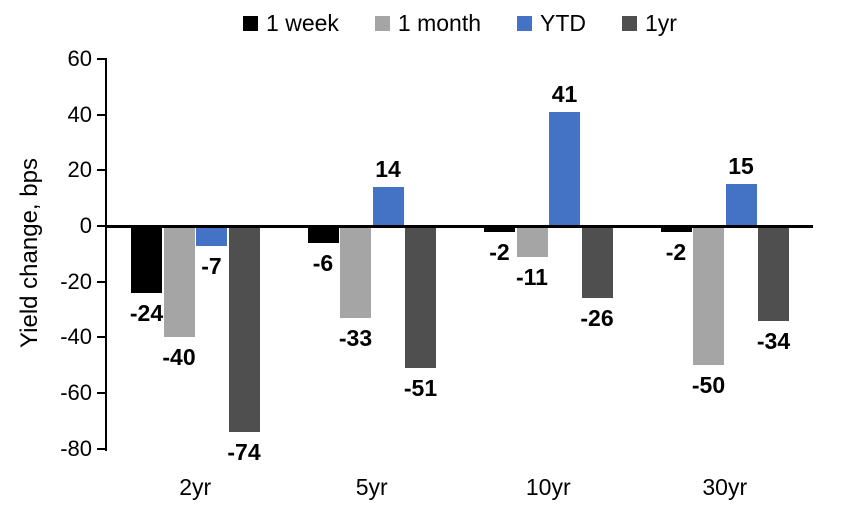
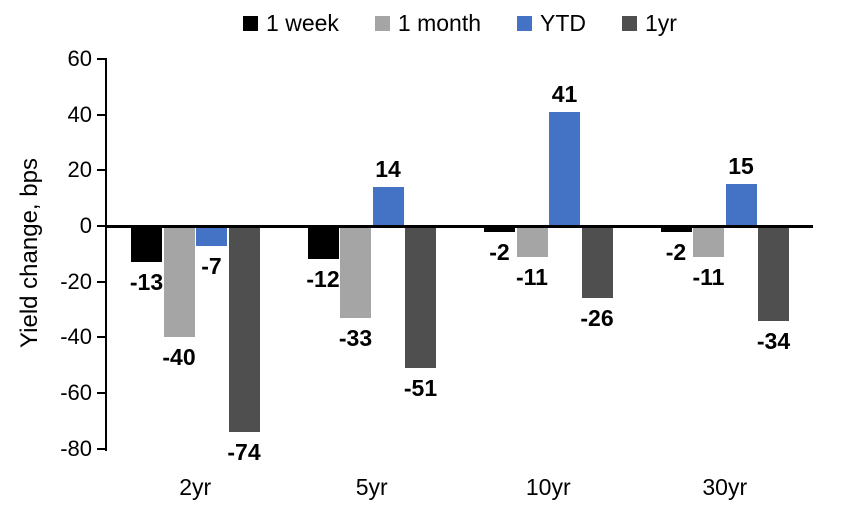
1 week/2yr: -24 -> -13
1 week/5yr: -6 -> -12
1 month/30yr: -50 -> -11
